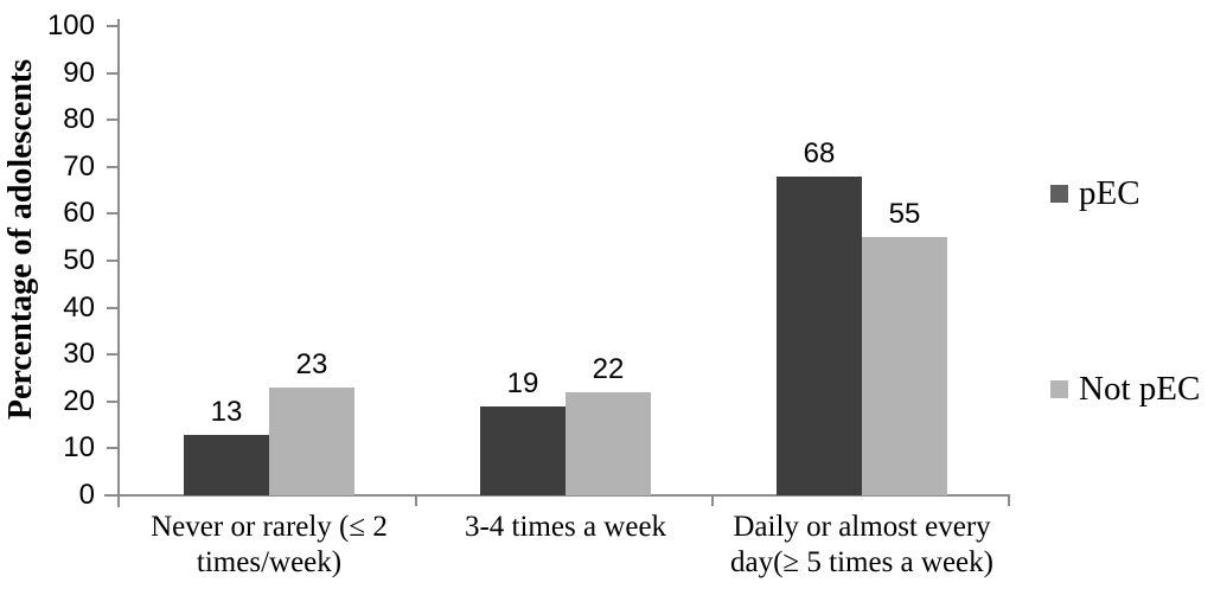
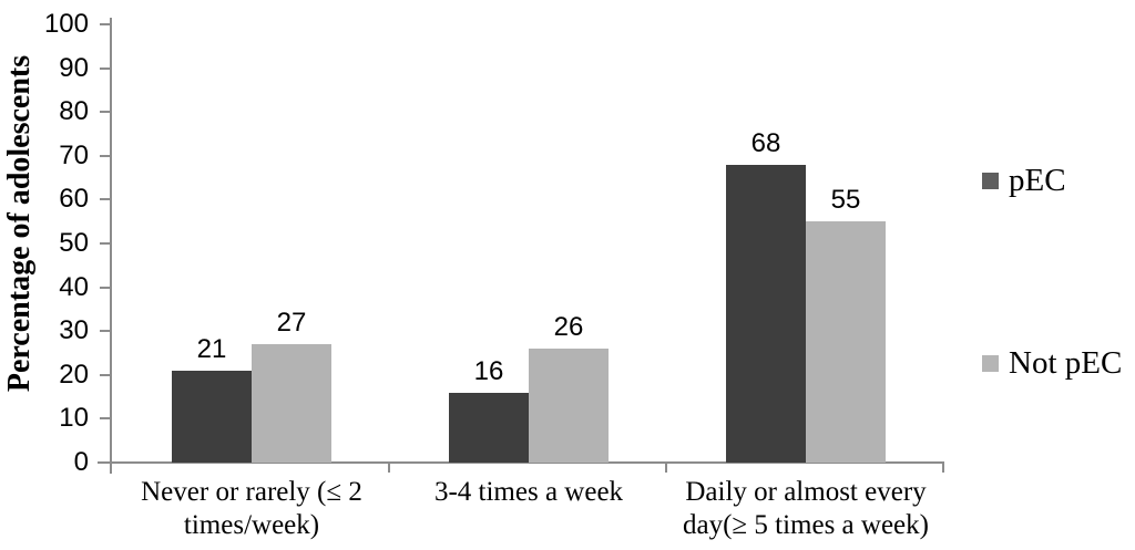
pEC/Never or rarely (≤ 2 times/week): 13 -> 21
Not pEC/Never or rarely (≤ 2 times/week): 23 -> 27
pEC/3-4 times a week: 19 -> 16
Not pEC/3-4 times a week: 22 -> 26
